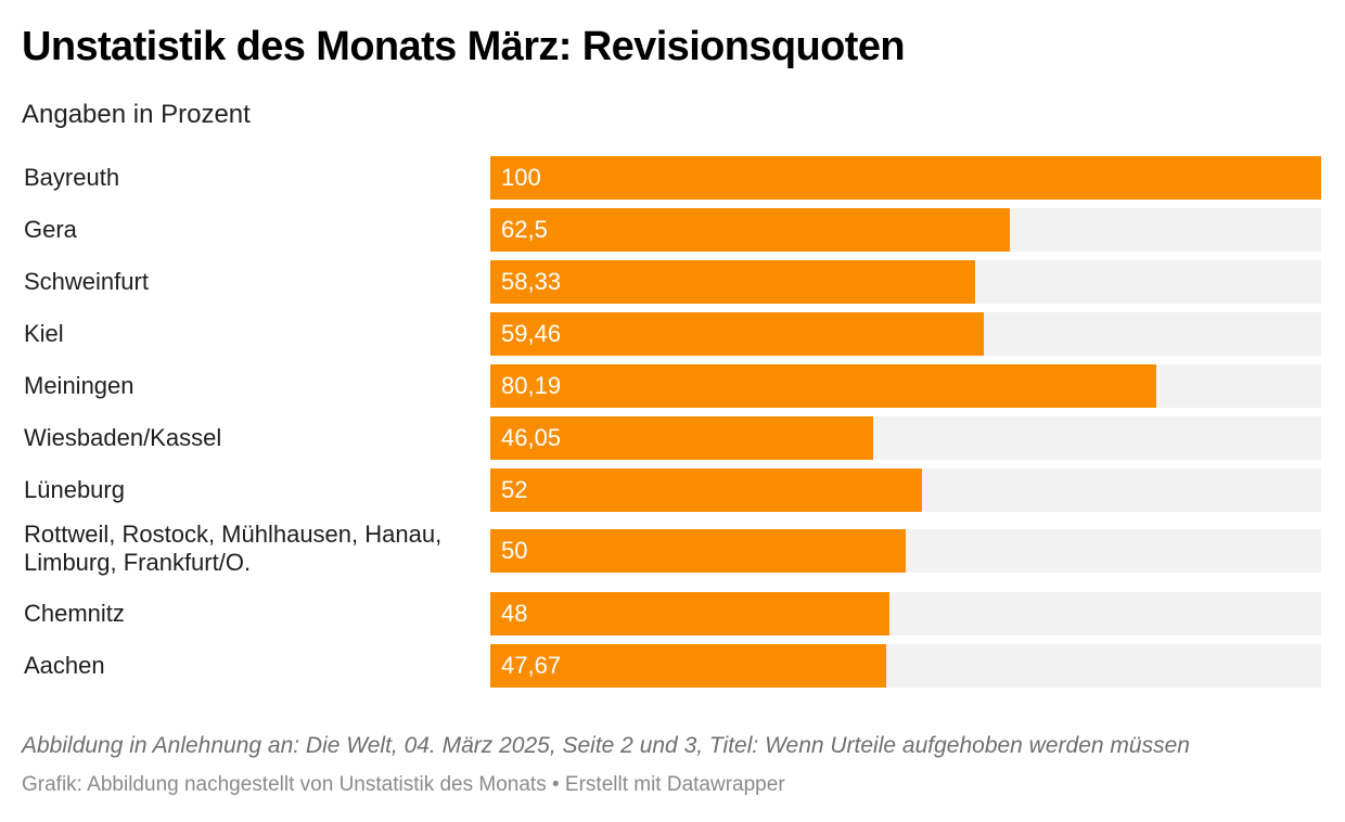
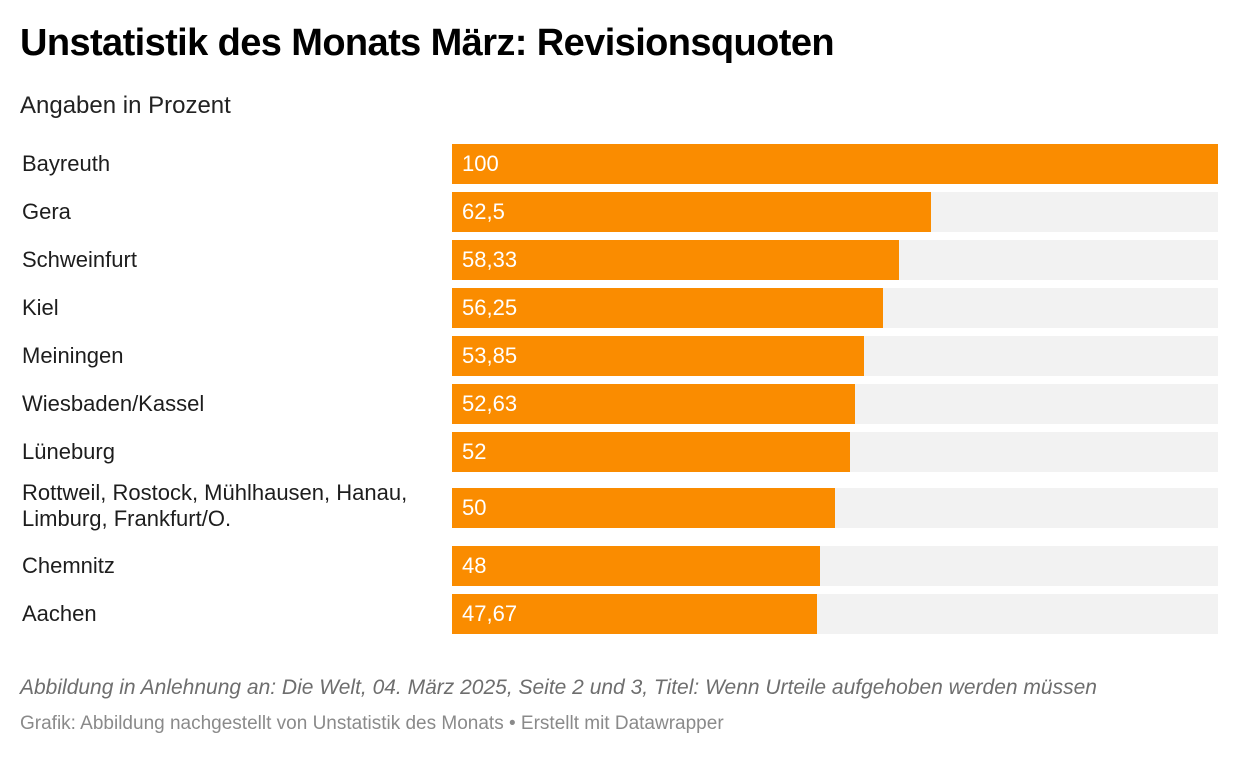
Kiel: 59,46 -> 56,25
Meiningen: 80,19 -> 53,85
Wiesbaden/Kassel: 46,05 -> 52,63
